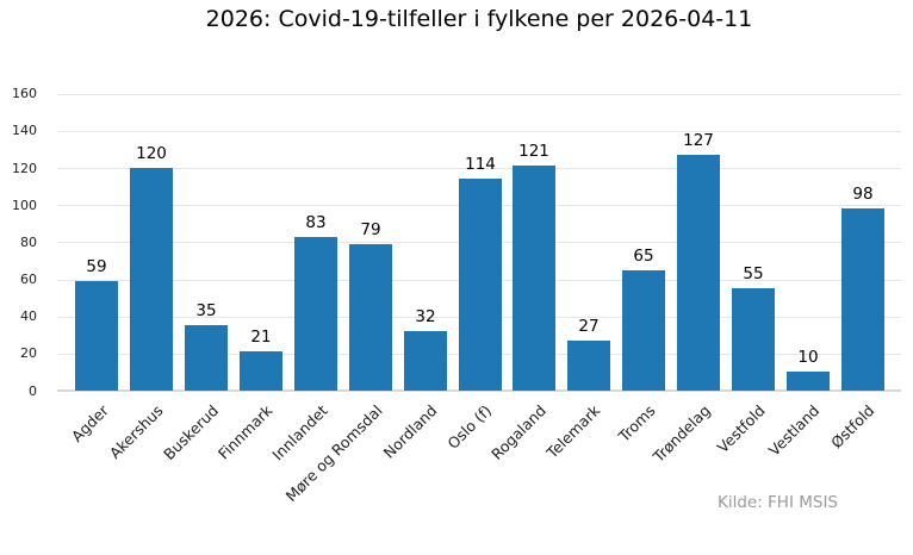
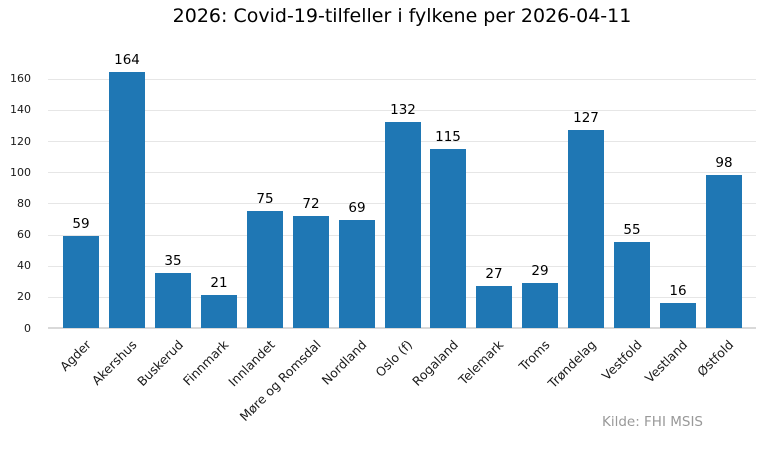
Akershus: 120 -> 164
Innlandet: 83 -> 75
Møre og Romsdal: 79 -> 72
Nordland: 32 -> 69
Oslo (f): 114 -> 132
Rogaland: 121 -> 115
Troms: 65 -> 29
Vestland: 10 -> 16
